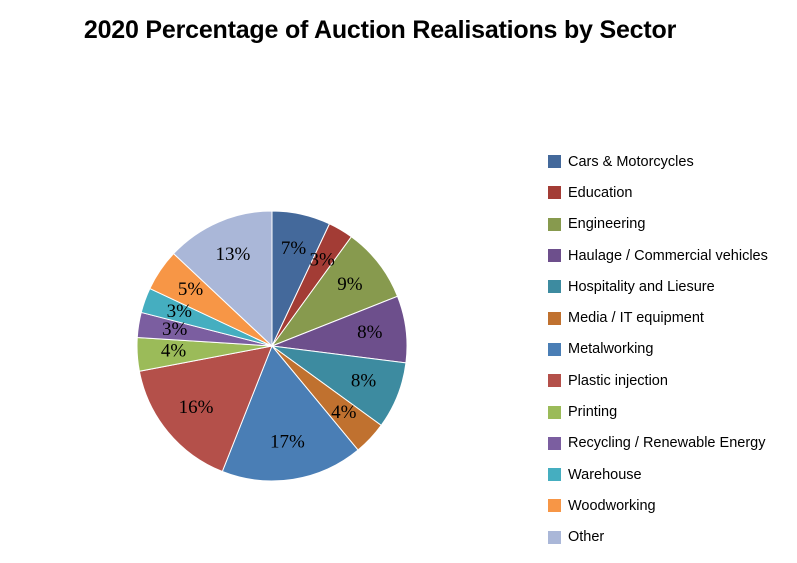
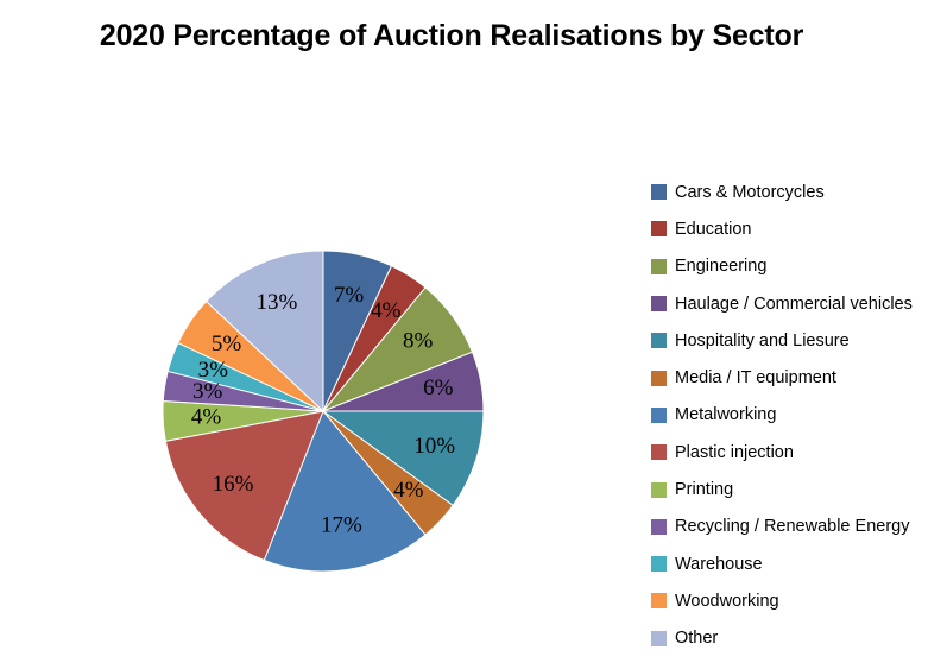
Education: 3% -> 4%
Engineering: 9% -> 8%
Haulage / Commercial vehicles: 8% -> 6%
Hospitality and Liesure: 8% -> 10%
